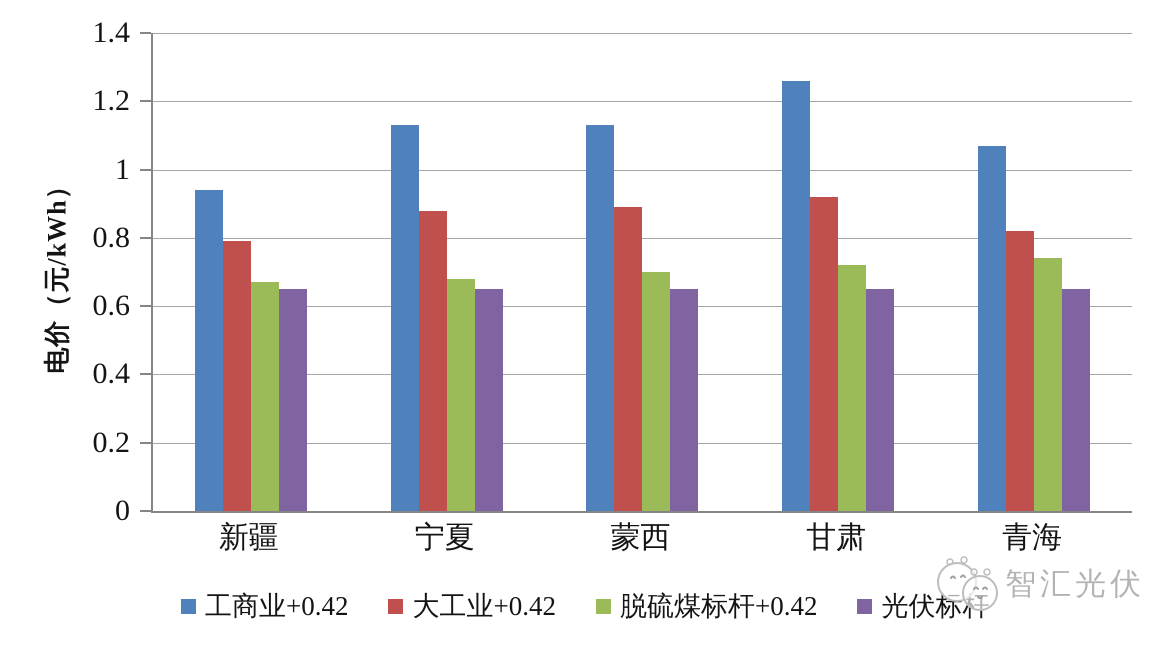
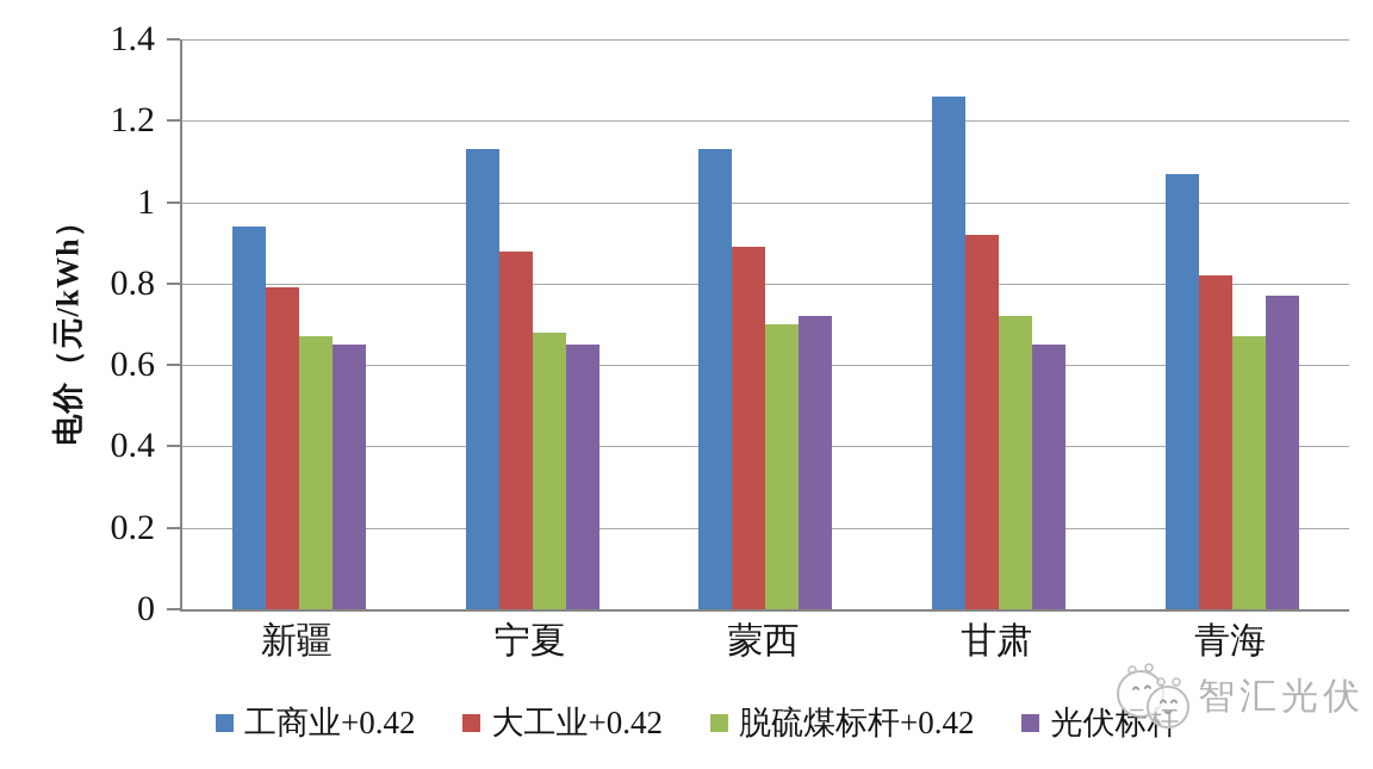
光伏标杆/蒙西: 0.65 -> 0.72
脱硫煤标杆+0.42/青海: 0.74 -> 0.67
光伏标杆/青海: 0.65 -> 0.77
